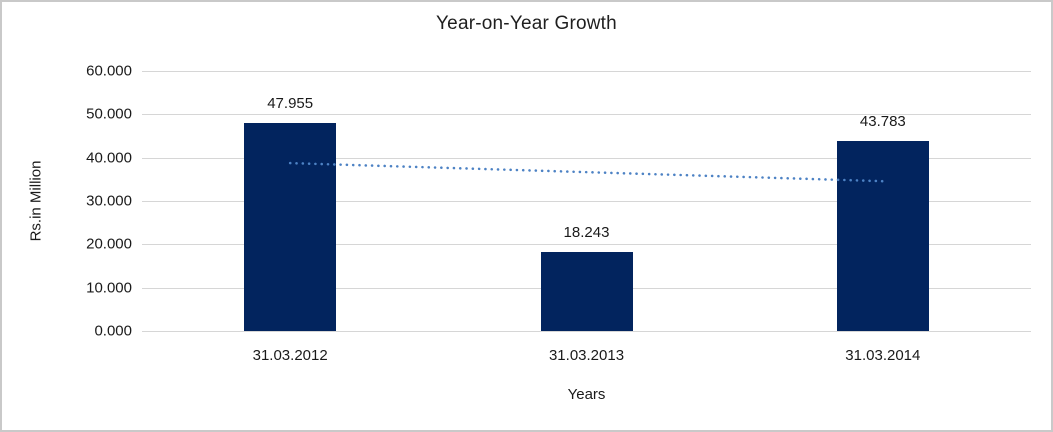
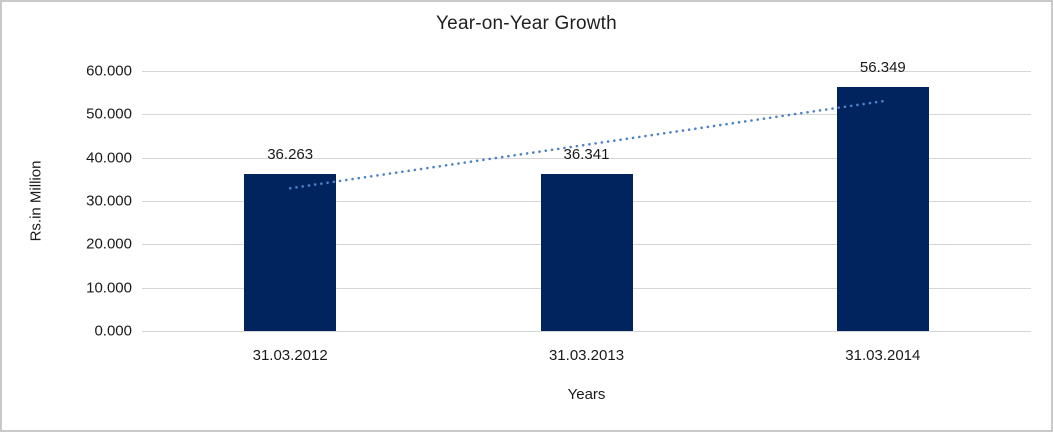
31.03.2012: 47.955 -> 36.263
31.03.2013: 18.243 -> 36.341
31.03.2014: 43.783 -> 56.349
